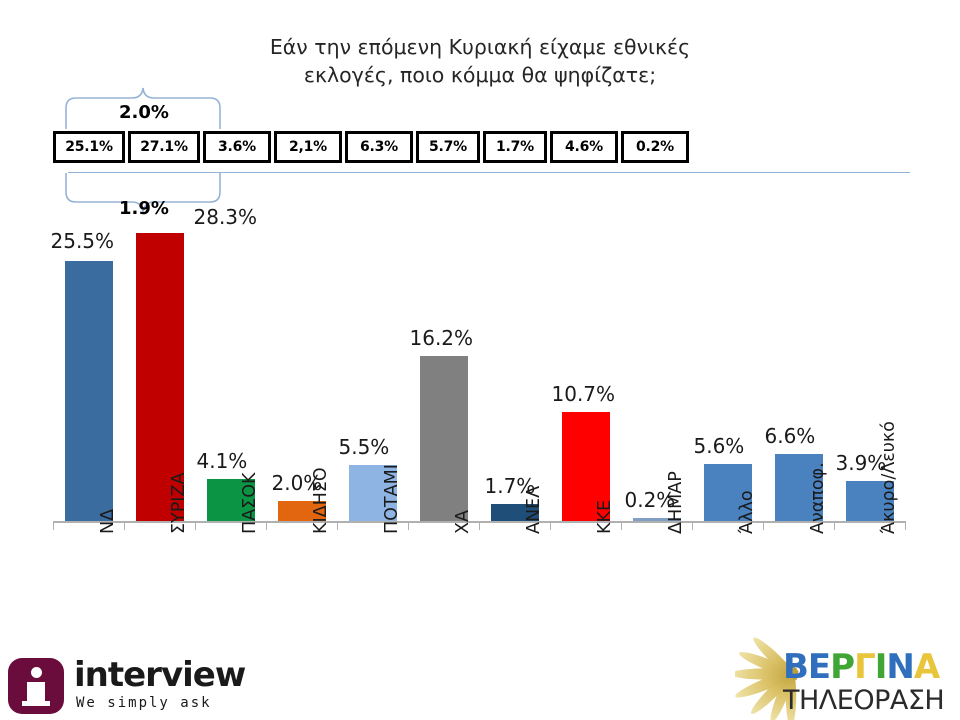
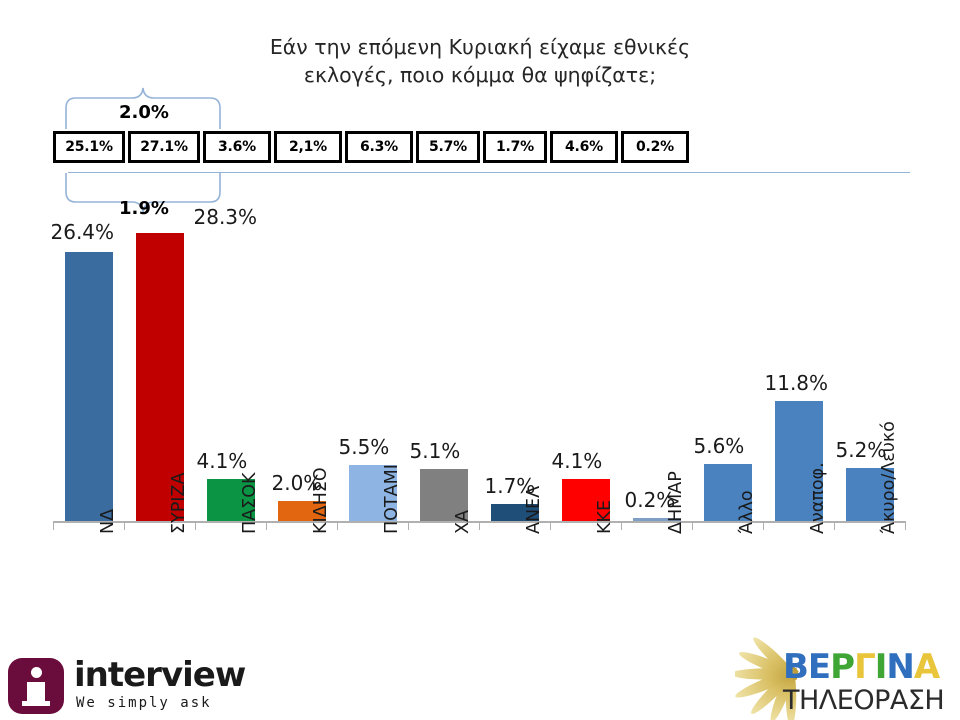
ΝΔ: 25.5% -> 26.4%
ΧΑ: 16.2% -> 5.1%
ΚΚΕ: 10.7% -> 4.1%
Αναποφ.: 6.6% -> 11.8%
Άκυρο/Λευκό: 3.9% -> 5.2%
